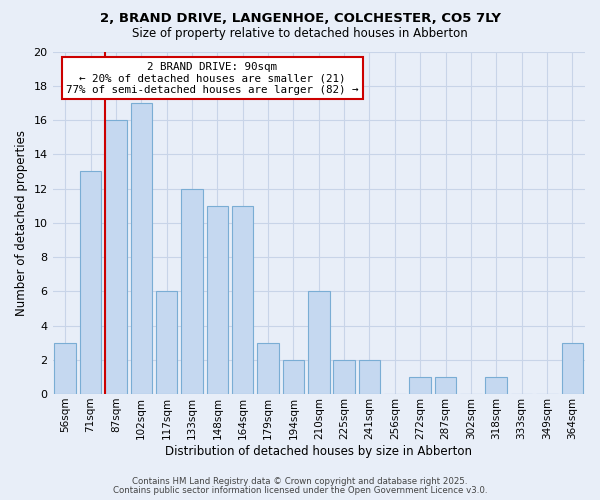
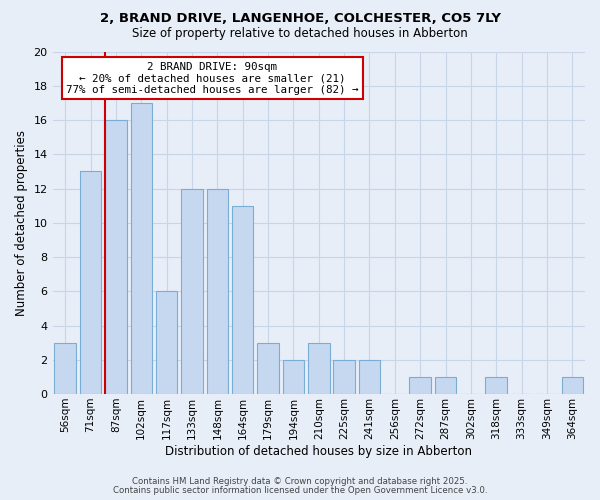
148sqm: 11 -> 12
210sqm: 6 -> 3
364sqm: 3 -> 1
